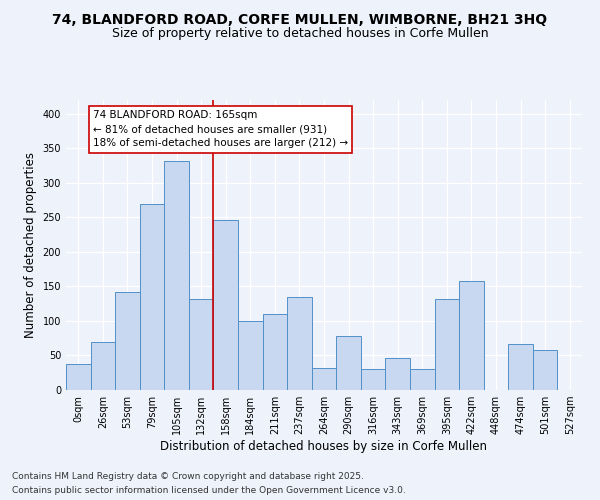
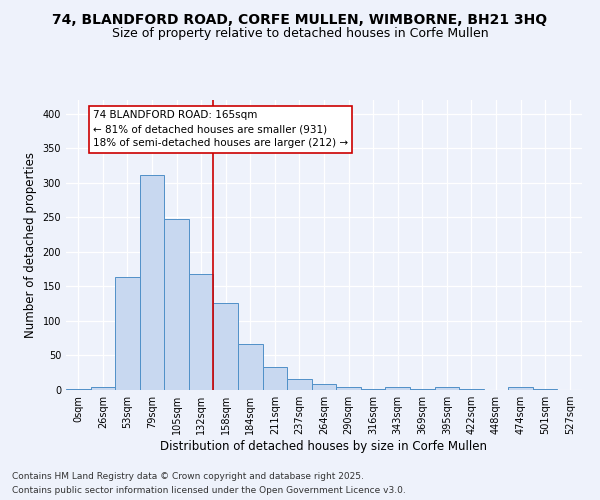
0sqm: 38 -> 2
26sqm: 70 -> 5
53sqm: 142 -> 163
79sqm: 270 -> 312
105sqm: 332 -> 248
132sqm: 132 -> 168
158sqm: 246 -> 126
184sqm: 100 -> 66
211sqm: 110 -> 34
237sqm: 134 -> 16
264sqm: 32 -> 9
290sqm: 78 -> 4
316sqm: 30 -> 1
343sqm: 46 -> 4
369sqm: 30 -> 1
395sqm: 132 -> 4
422sqm: 158 -> 1
474sqm: 66 -> 4
501sqm: 58 -> 1
